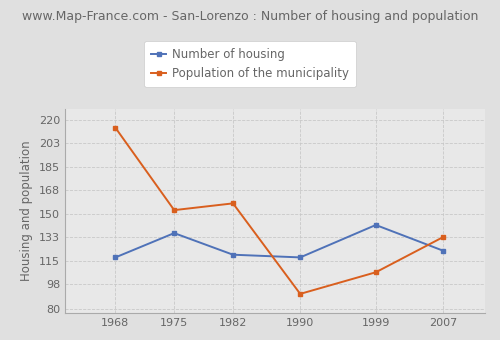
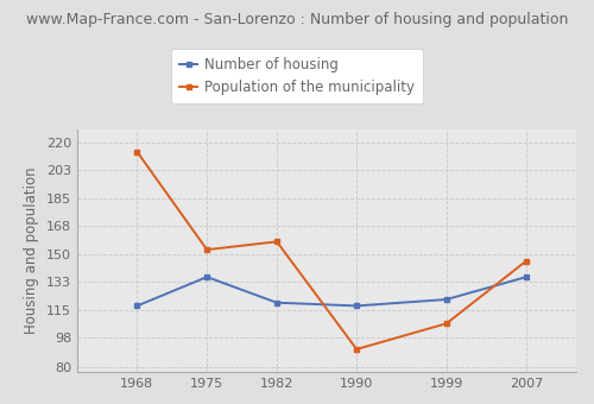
Number of housing/1999: 142 -> 122
Number of housing/2007: 123 -> 136
Population of the municipality/2007: 133 -> 146
